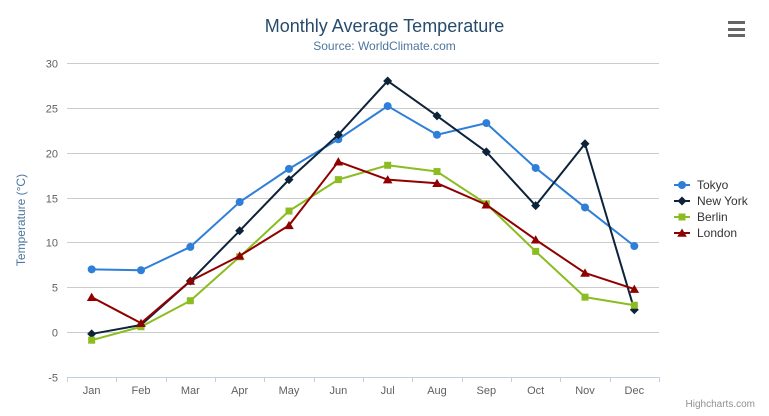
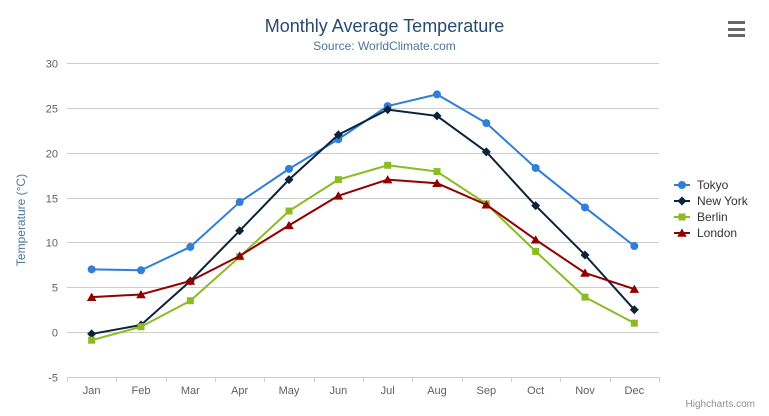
London/Feb: 1 -> 4
London/Jun: 19 -> 15
New York/Jul: 28 -> 25
Tokyo/Aug: 22 -> 26
New York/Nov: 21 -> 9
Berlin/Dec: 3 -> 1
